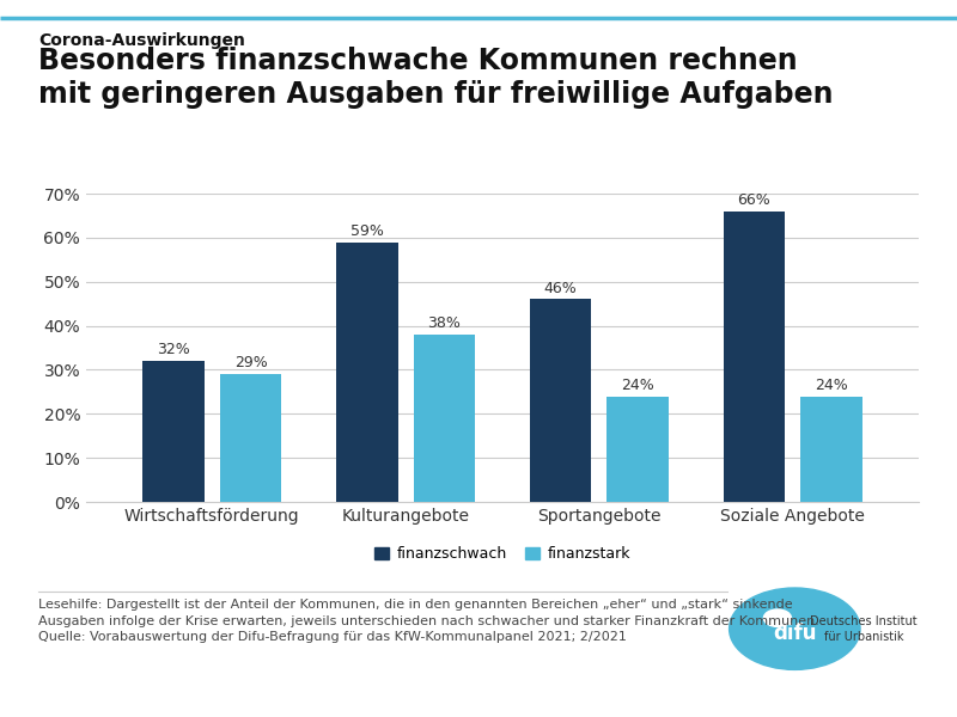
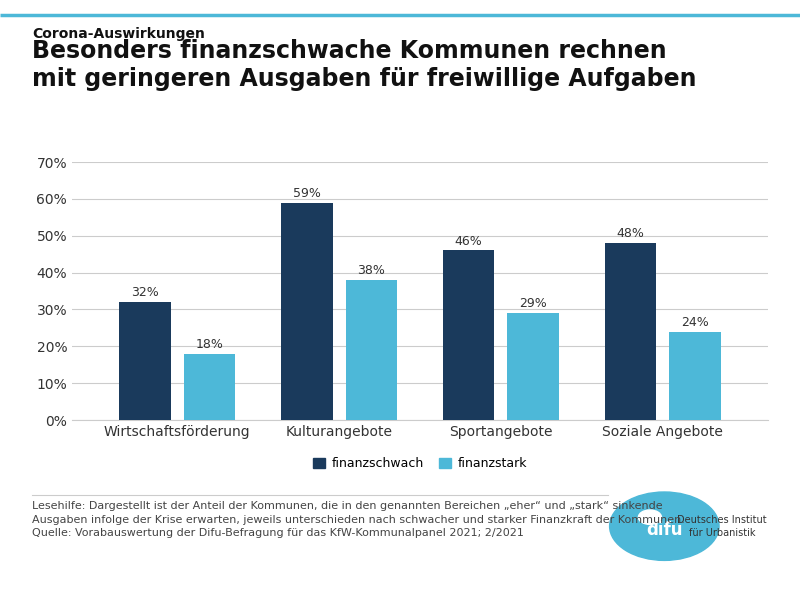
finanzstark/Wirtschaftsförderung: 29% -> 18%
finanzstark/Sportangebote: 24% -> 29%
finanzschwach/Soziale Angebote: 66% -> 48%
